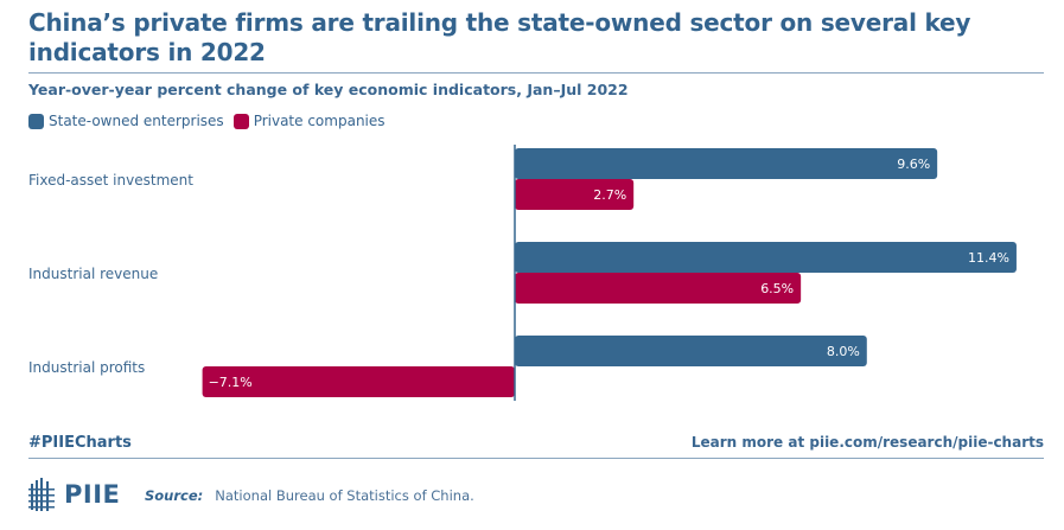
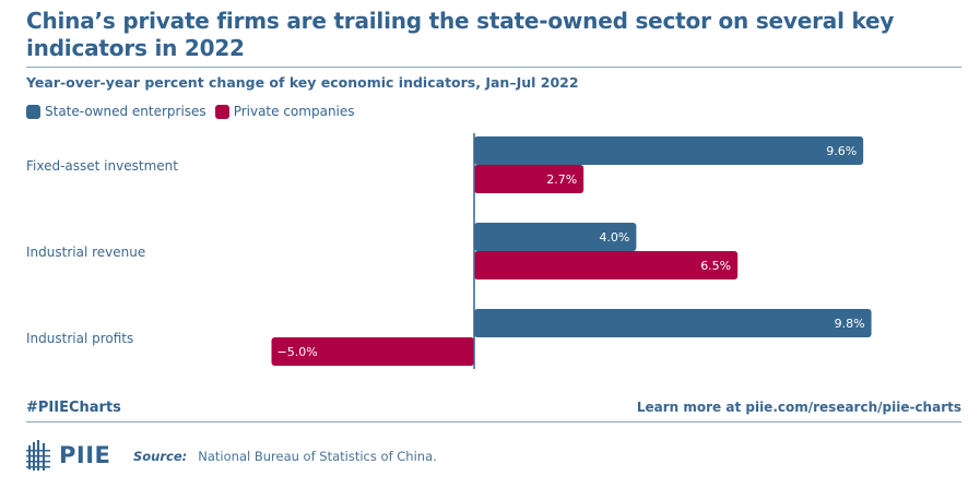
State-owned enterprises/Industrial revenue: 11.4% -> 4.0%
State-owned enterprises/Industrial profits: 8.0% -> 9.8%
Private companies/Industrial profits: −7.1% -> −5.0%
